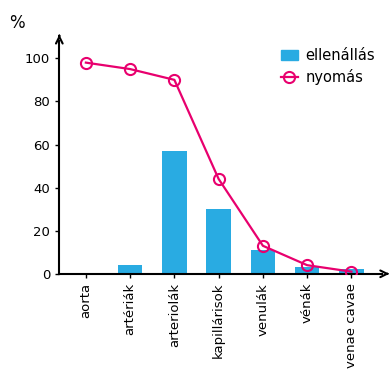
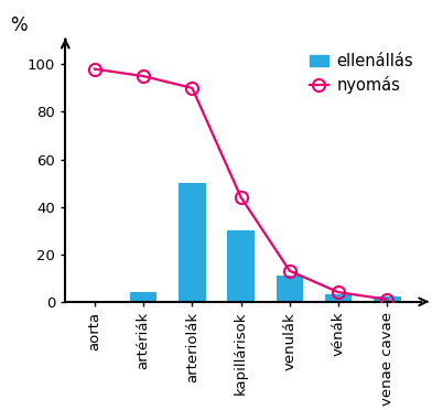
ellenállás/arteriolák: 57 -> 50
